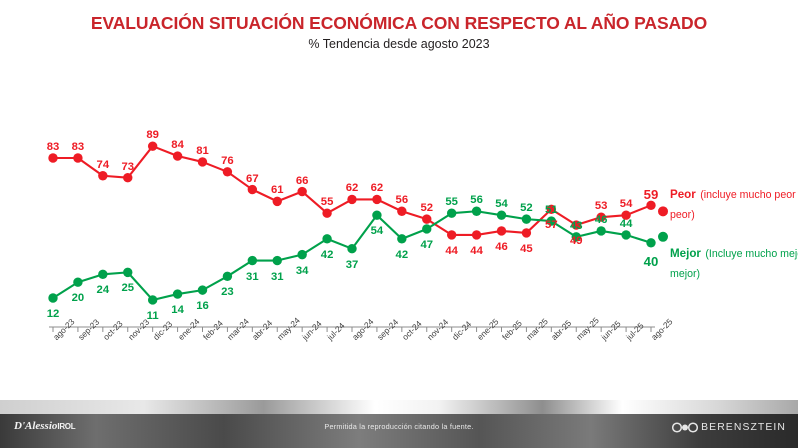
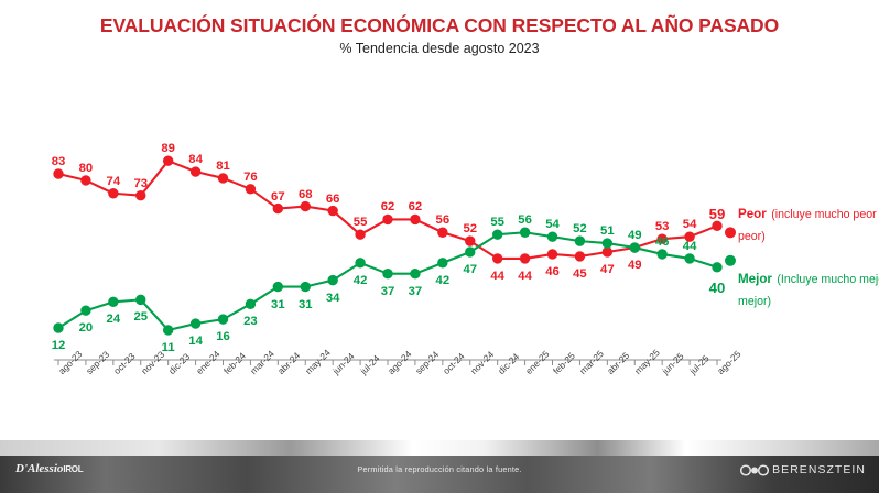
Peor/sep-23: 83 -> 80
Peor/may-24: 61 -> 68
Mejor/sep-24: 54 -> 37
Peor/abr-25: 57 -> 47
Mejor/may-25: 43 -> 49
